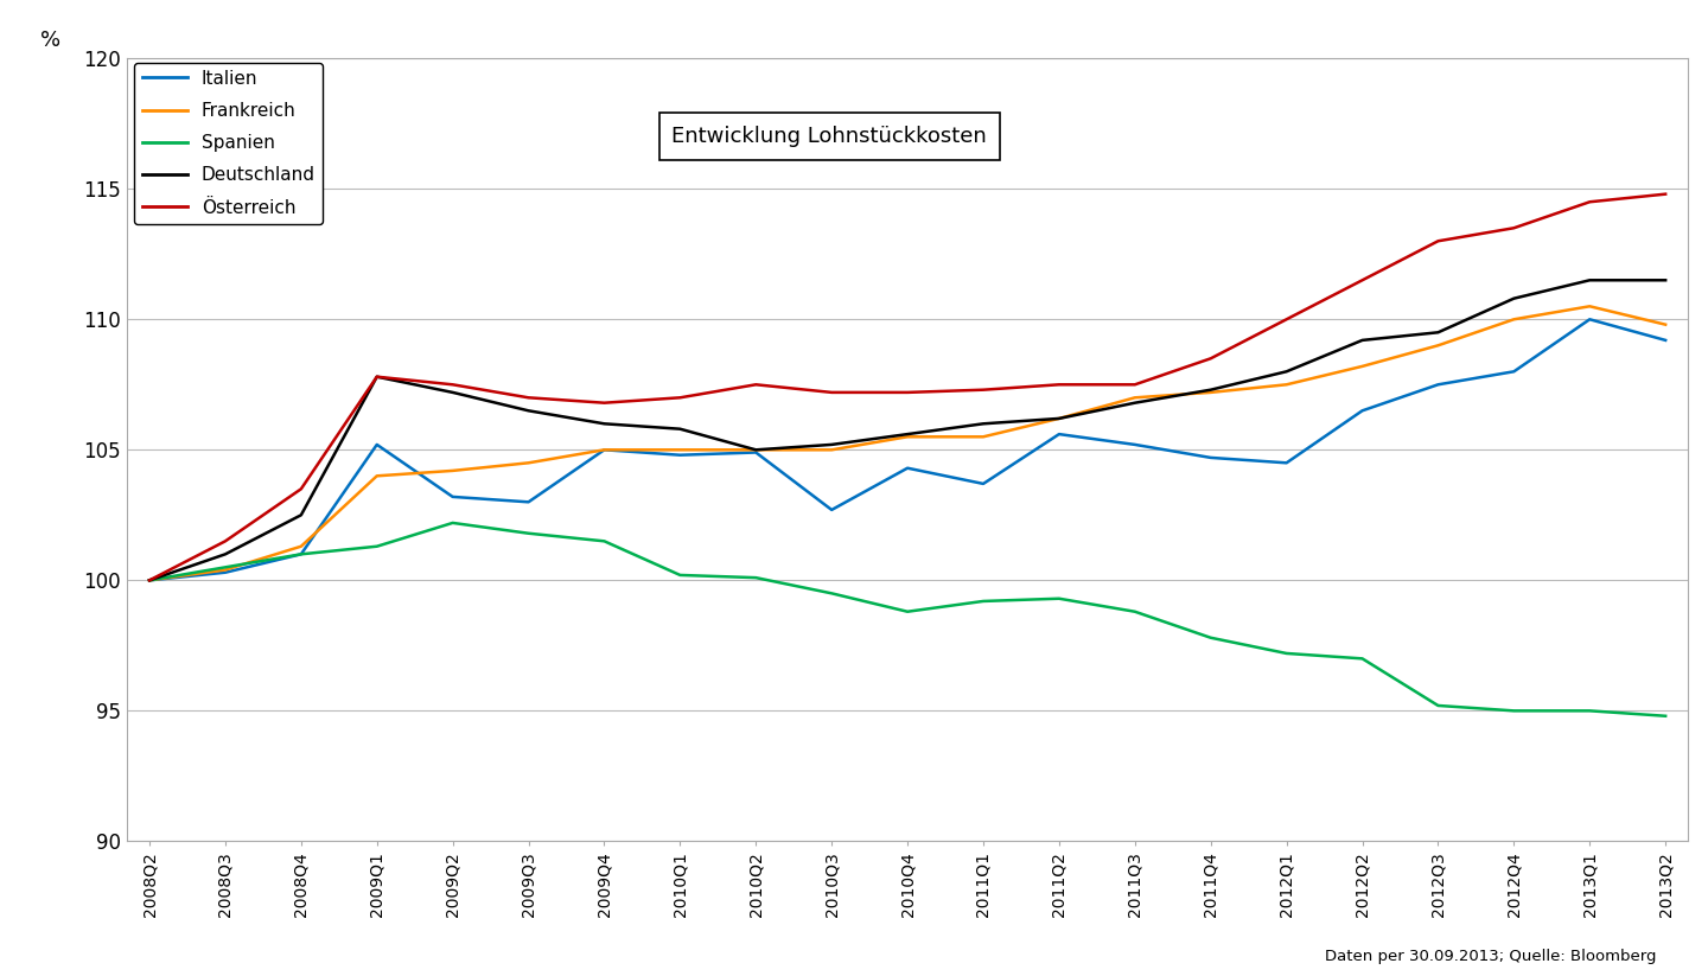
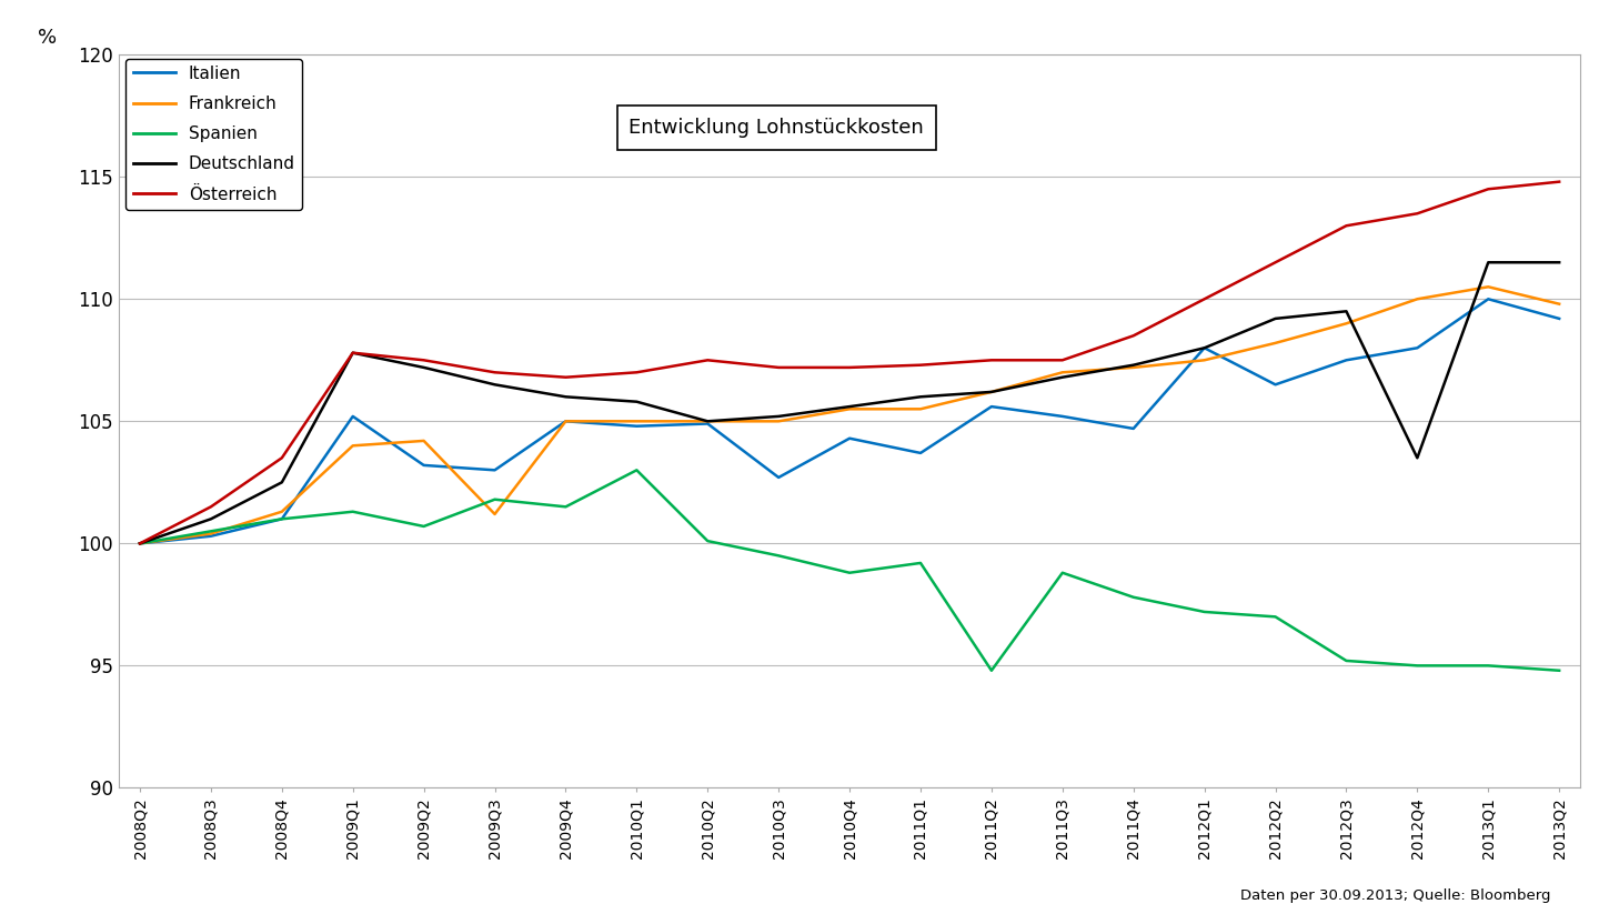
Spanien/2009Q2: 102.2 -> 100.7
Frankreich/2009Q3: 104.5 -> 101.2
Spanien/2010Q1: 100.2 -> 103.0
Spanien/2011Q2: 99.3 -> 94.8
Italien/2012Q1: 104.5 -> 108.0
Deutschland/2012Q4: 110.8 -> 103.5
